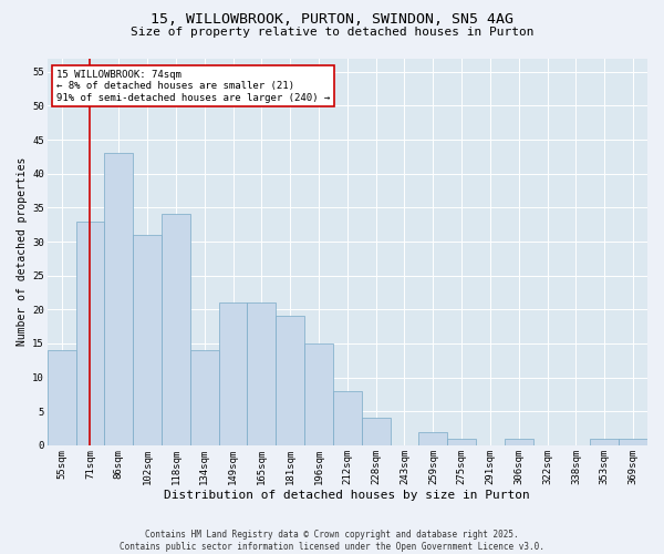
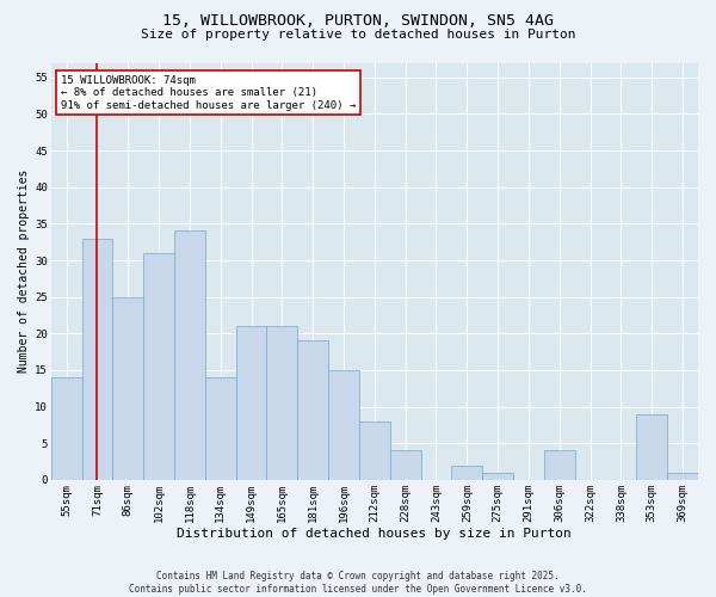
86sqm: 43 -> 25
306sqm: 1 -> 4
353sqm: 1 -> 9
